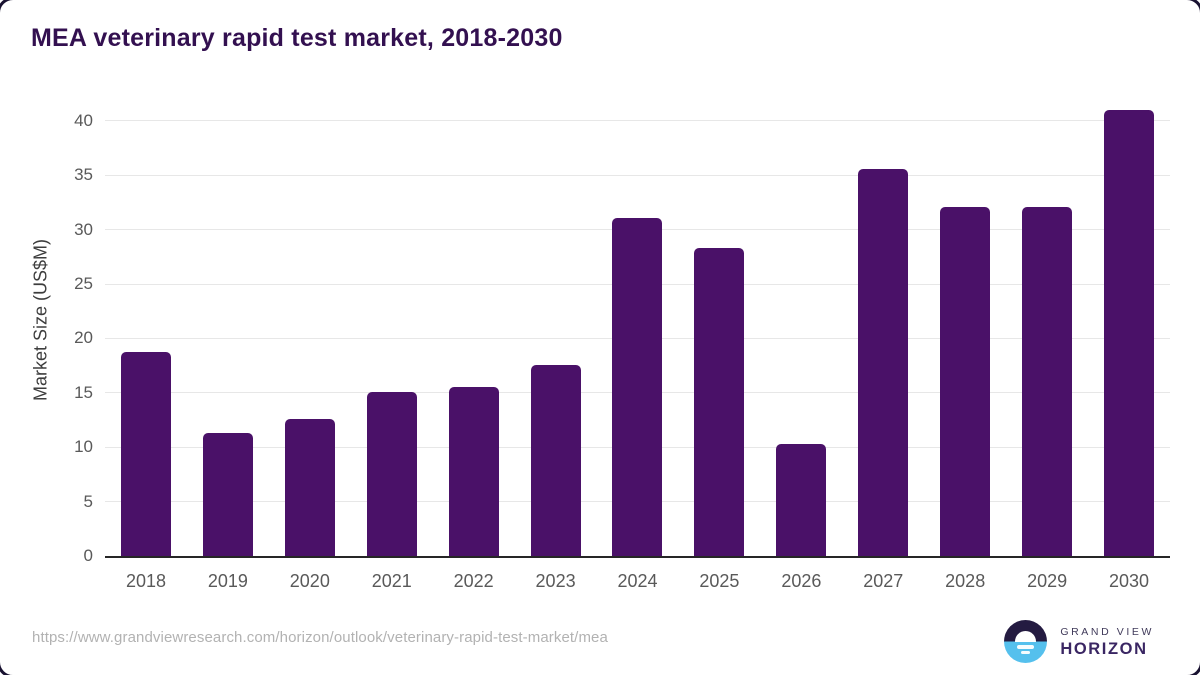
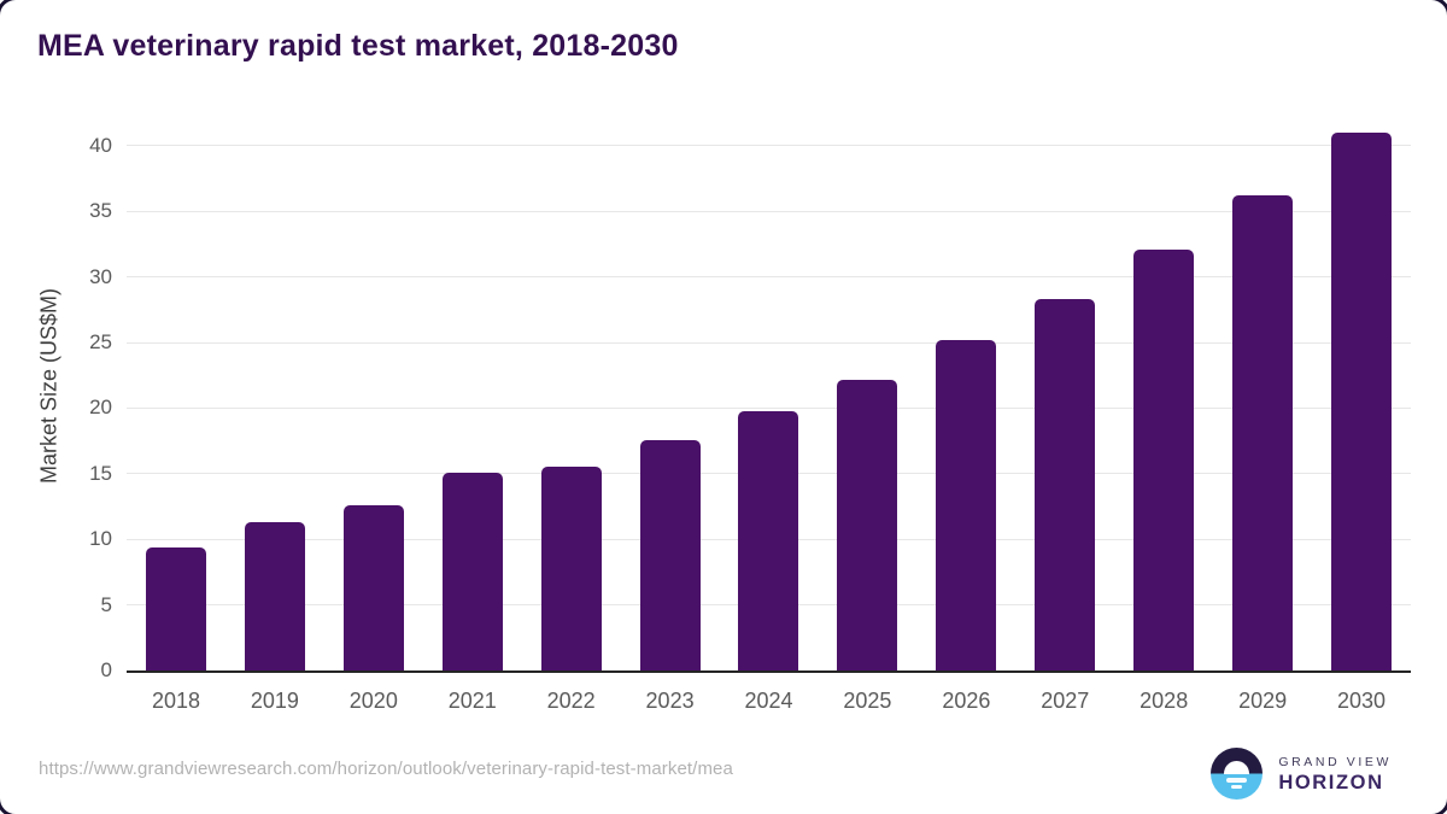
2018: 18.8 -> 9.4
2024: 31.1 -> 19.8
2025: 28.3 -> 22.2
2026: 10.3 -> 25.2
2027: 35.6 -> 28.3
2029: 32.1 -> 36.2
